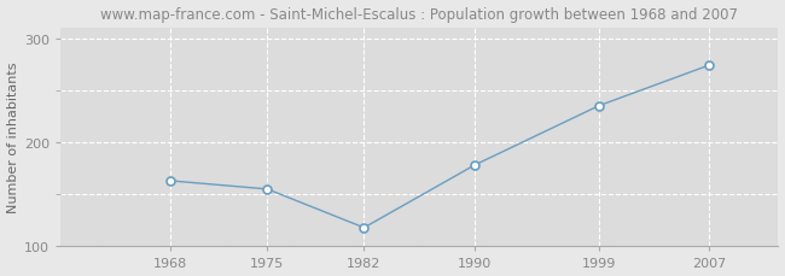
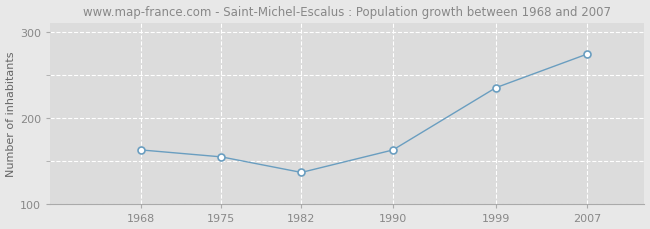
1982: 118 -> 137
1990: 178 -> 163
